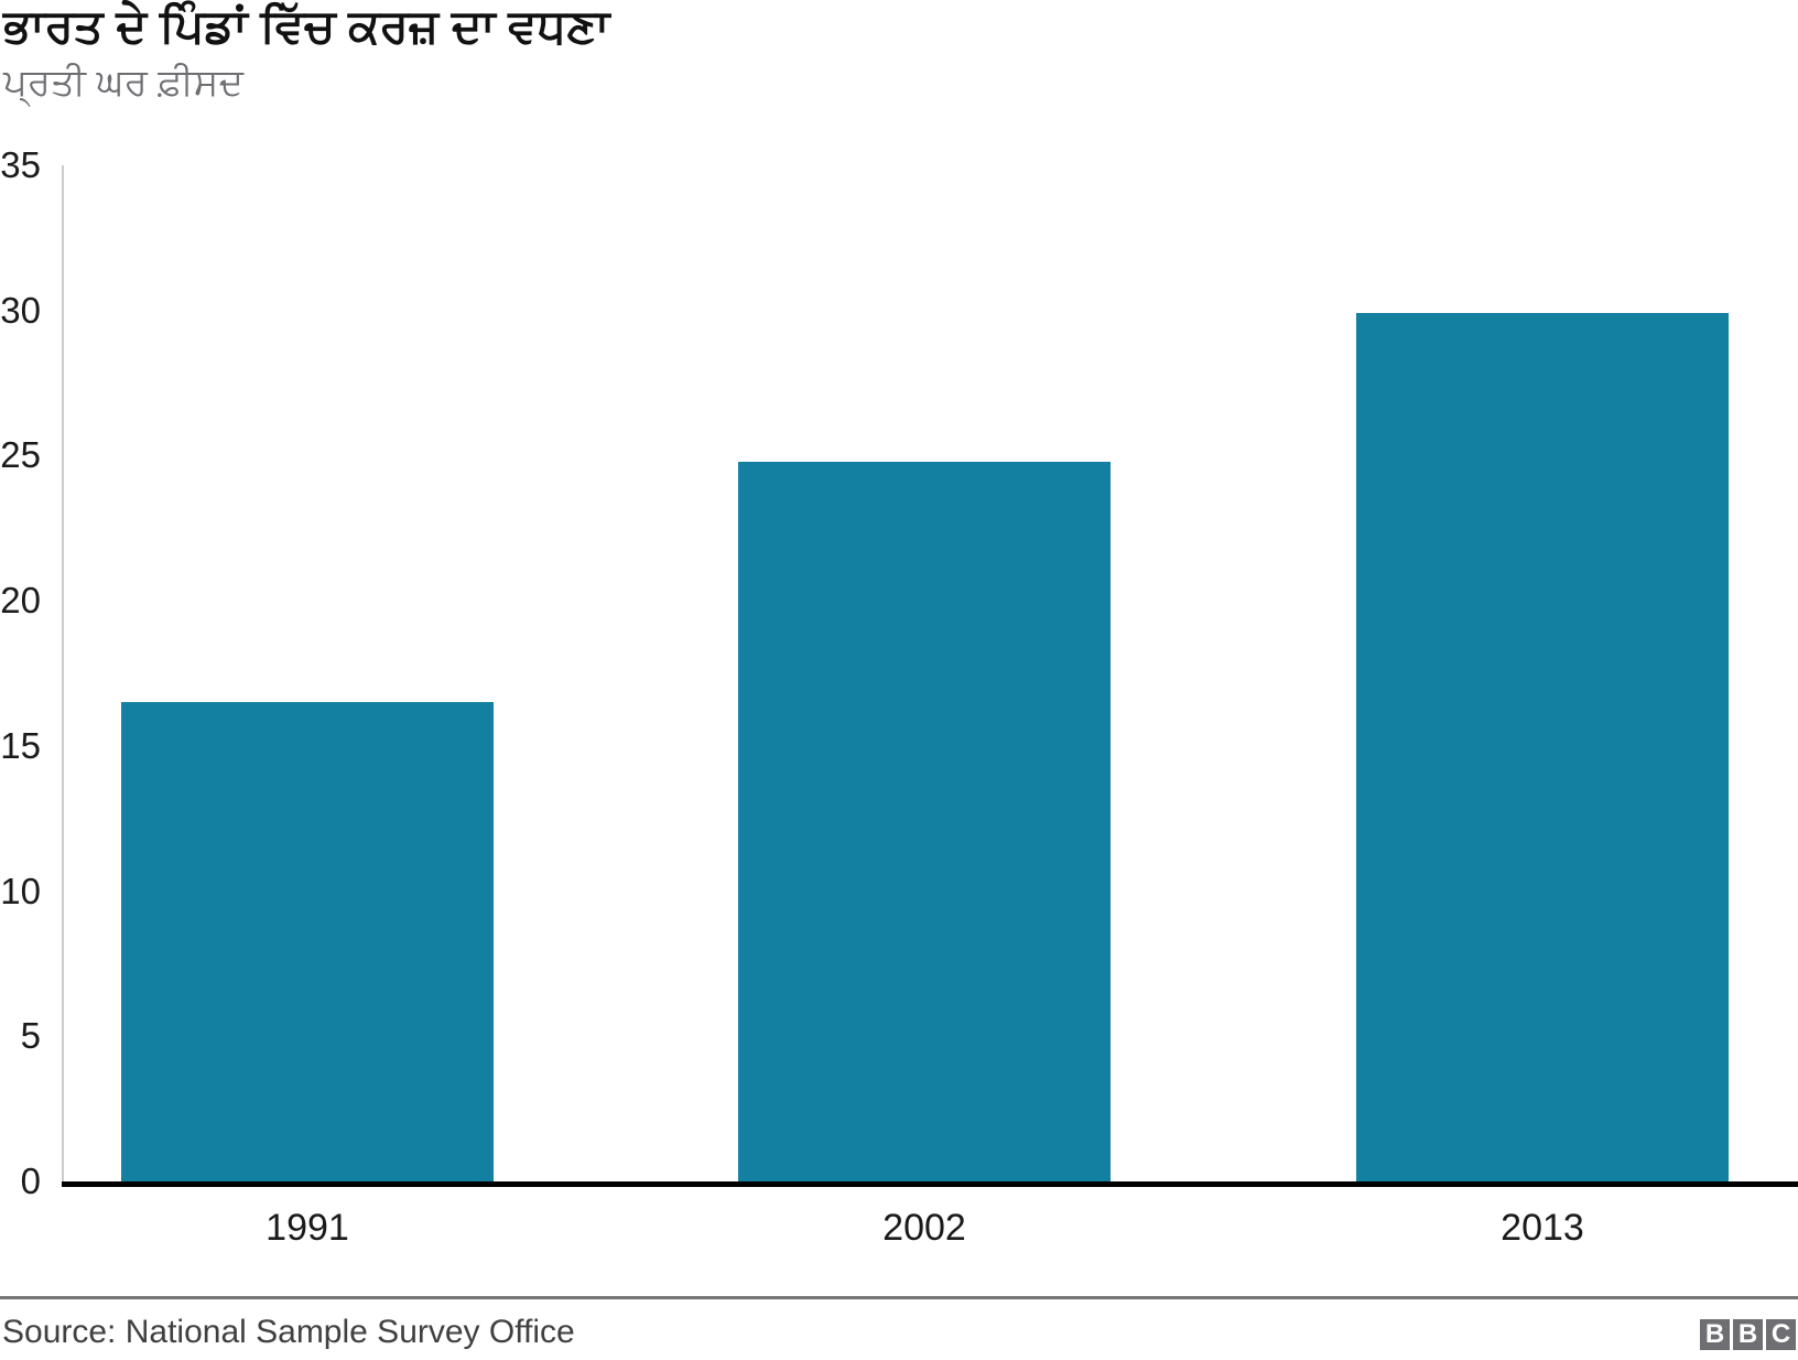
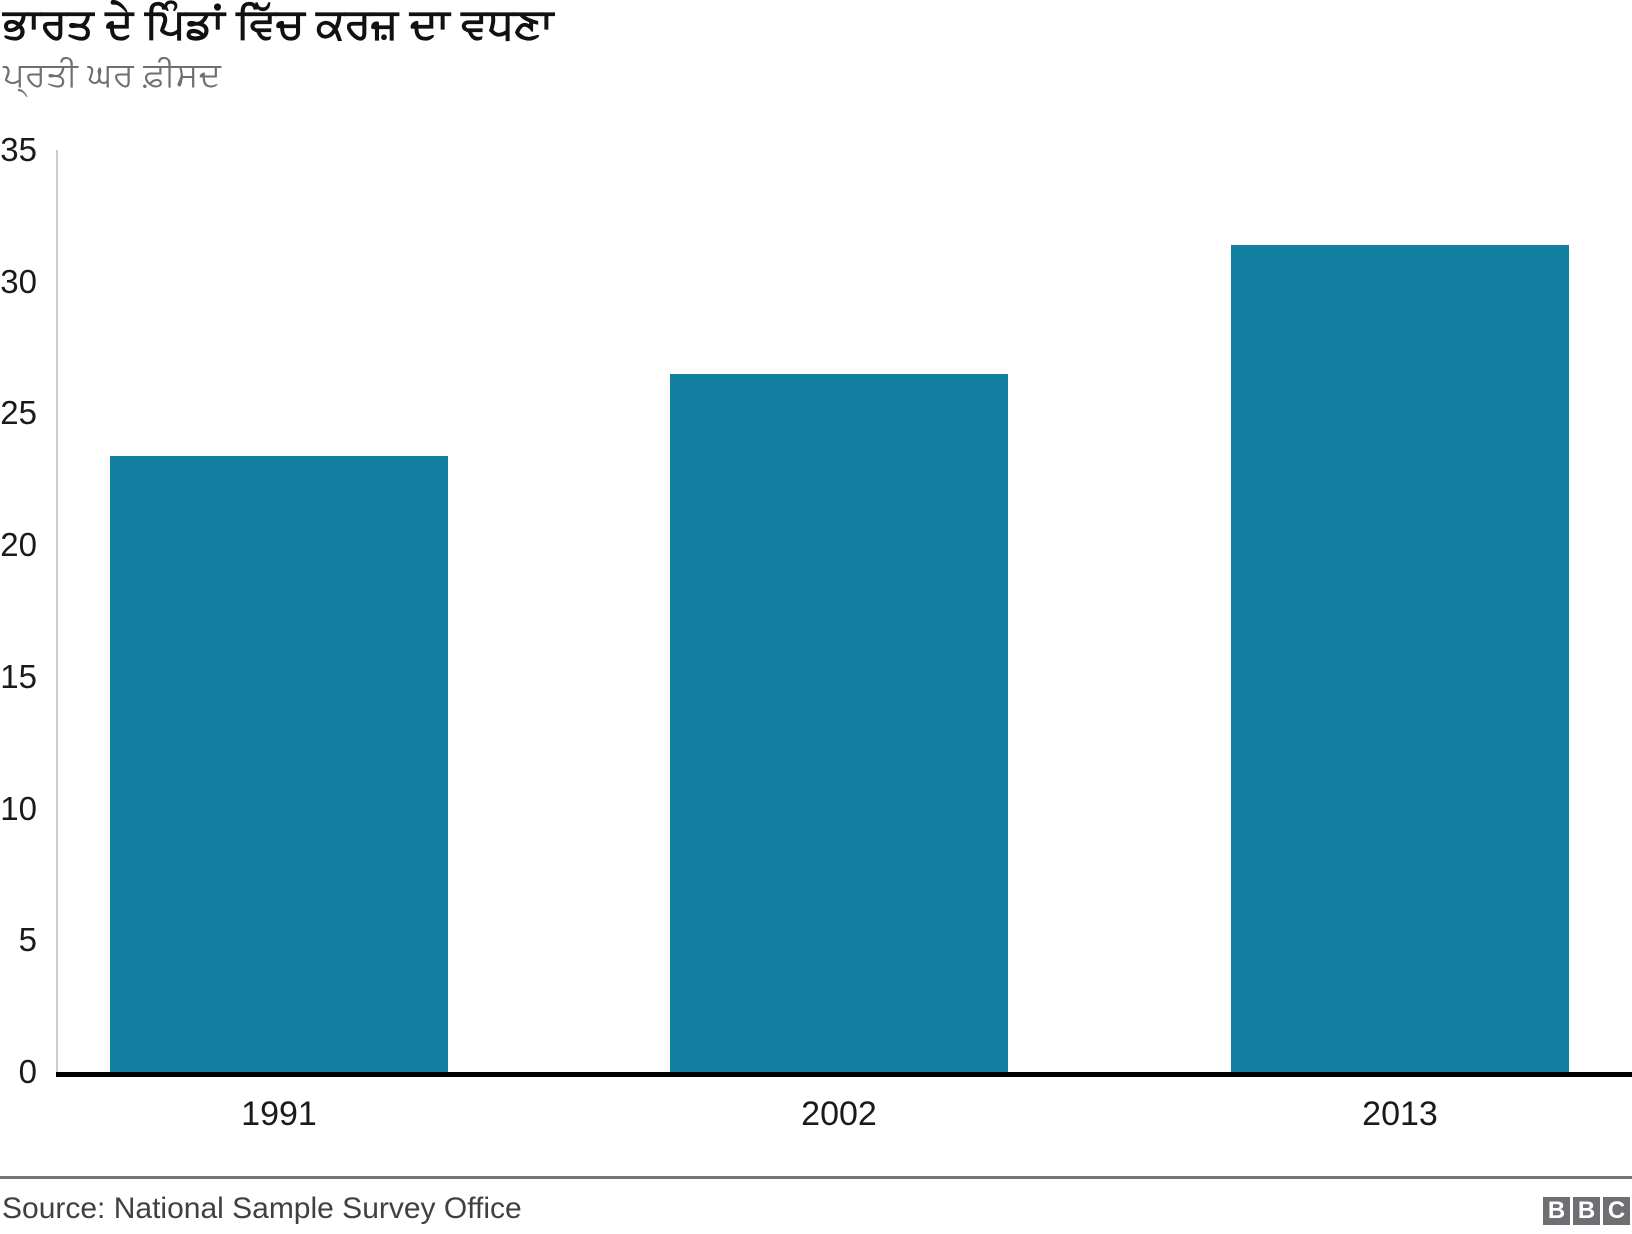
1991: 16.5 -> 23.4
2002: 24.8 -> 26.5
2013: 29.9 -> 31.4
